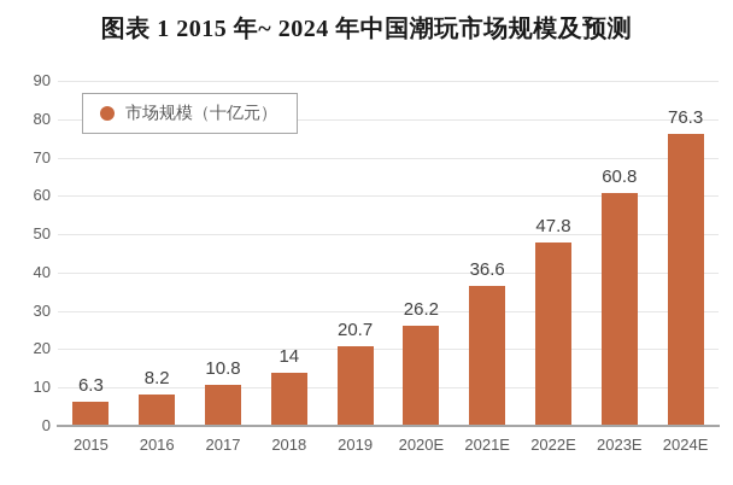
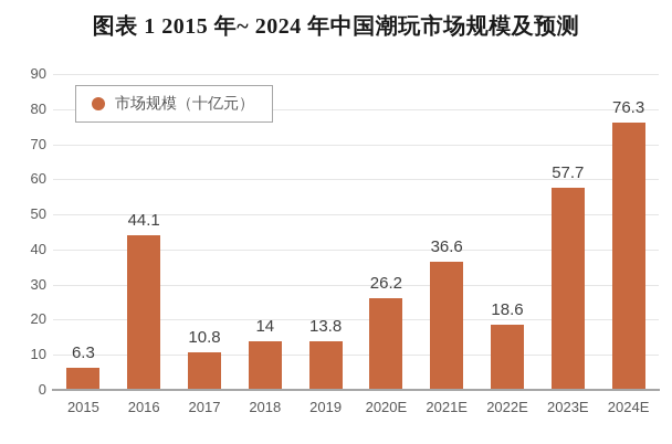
2016: 8.2 -> 44.1
2019: 20.7 -> 13.8
2022E: 47.8 -> 18.6
2023E: 60.8 -> 57.7
